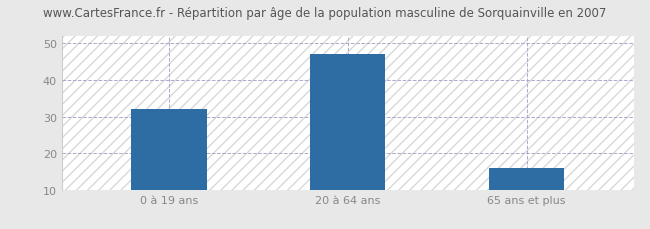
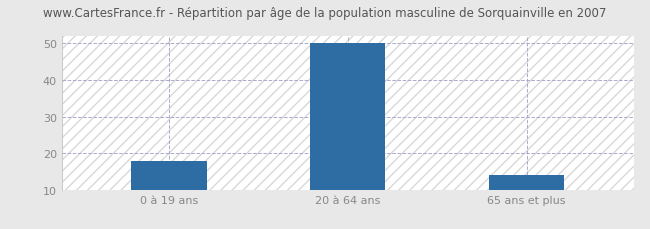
0 à 19 ans: 32 -> 18
20 à 64 ans: 47 -> 50
65 ans et plus: 16 -> 14
